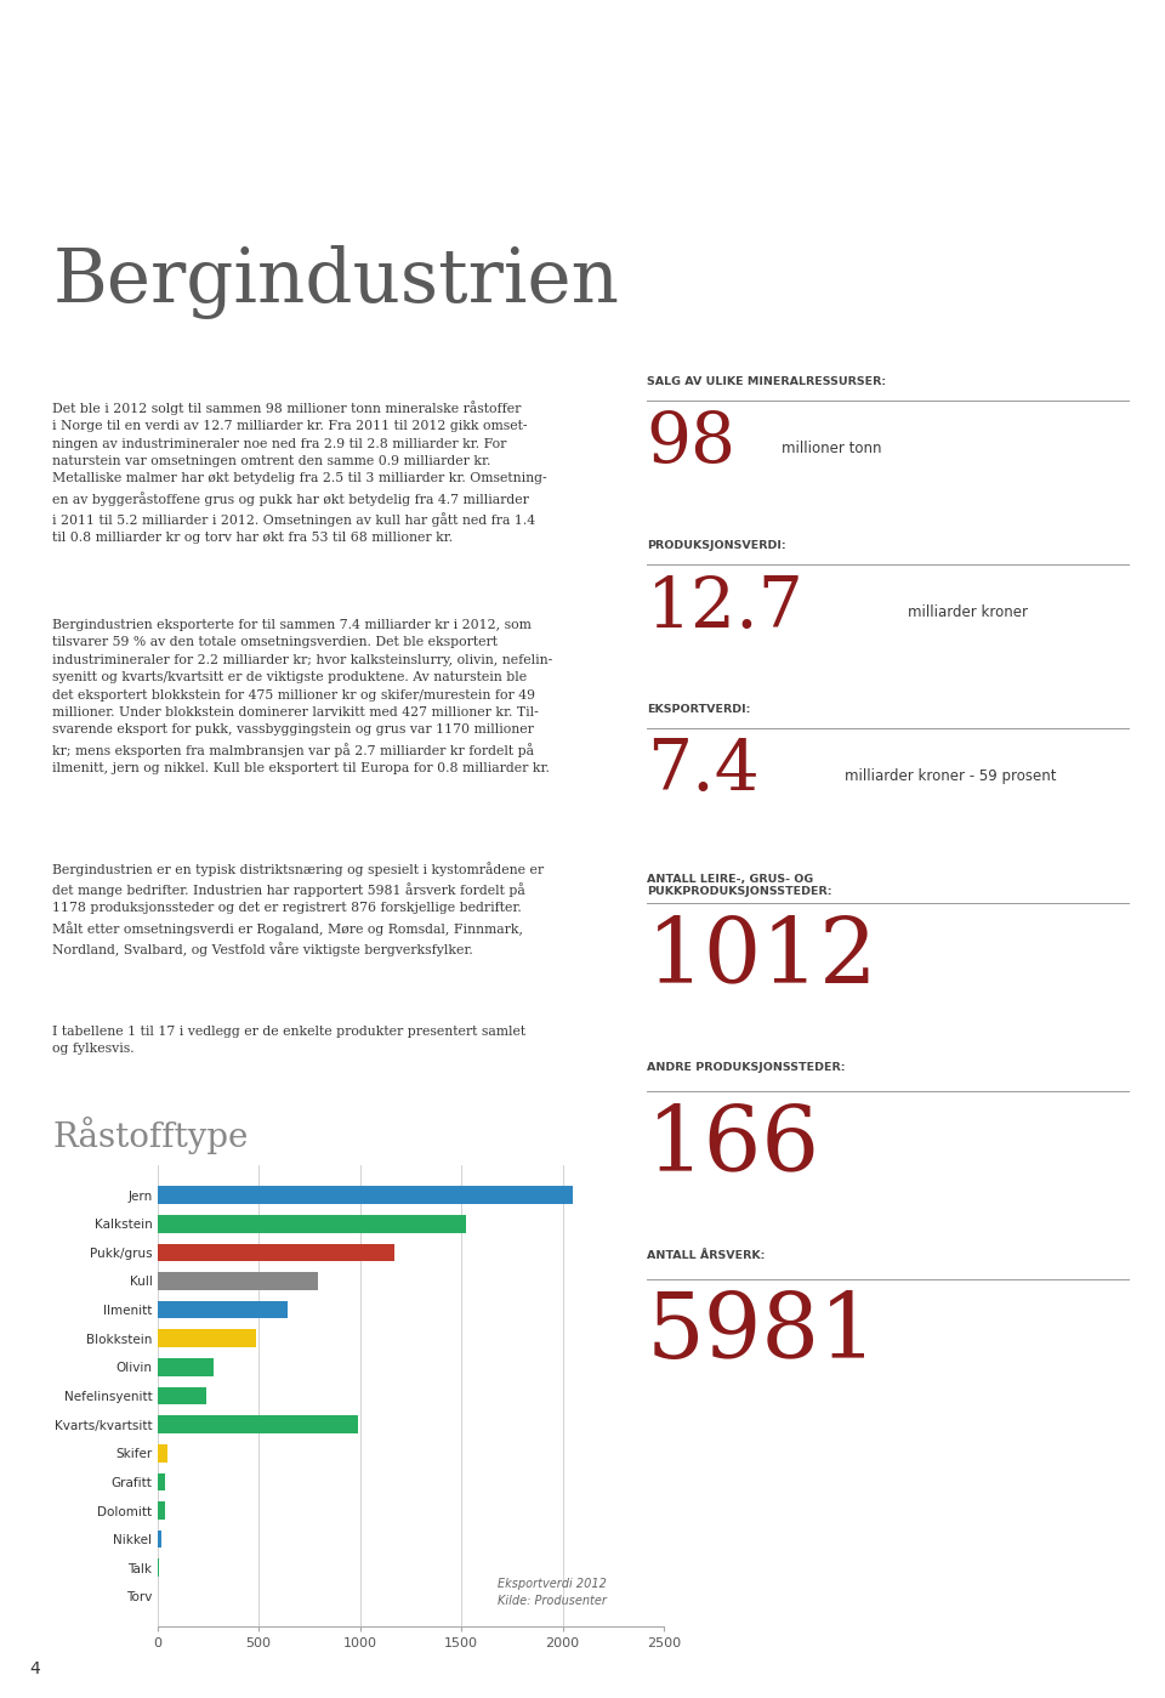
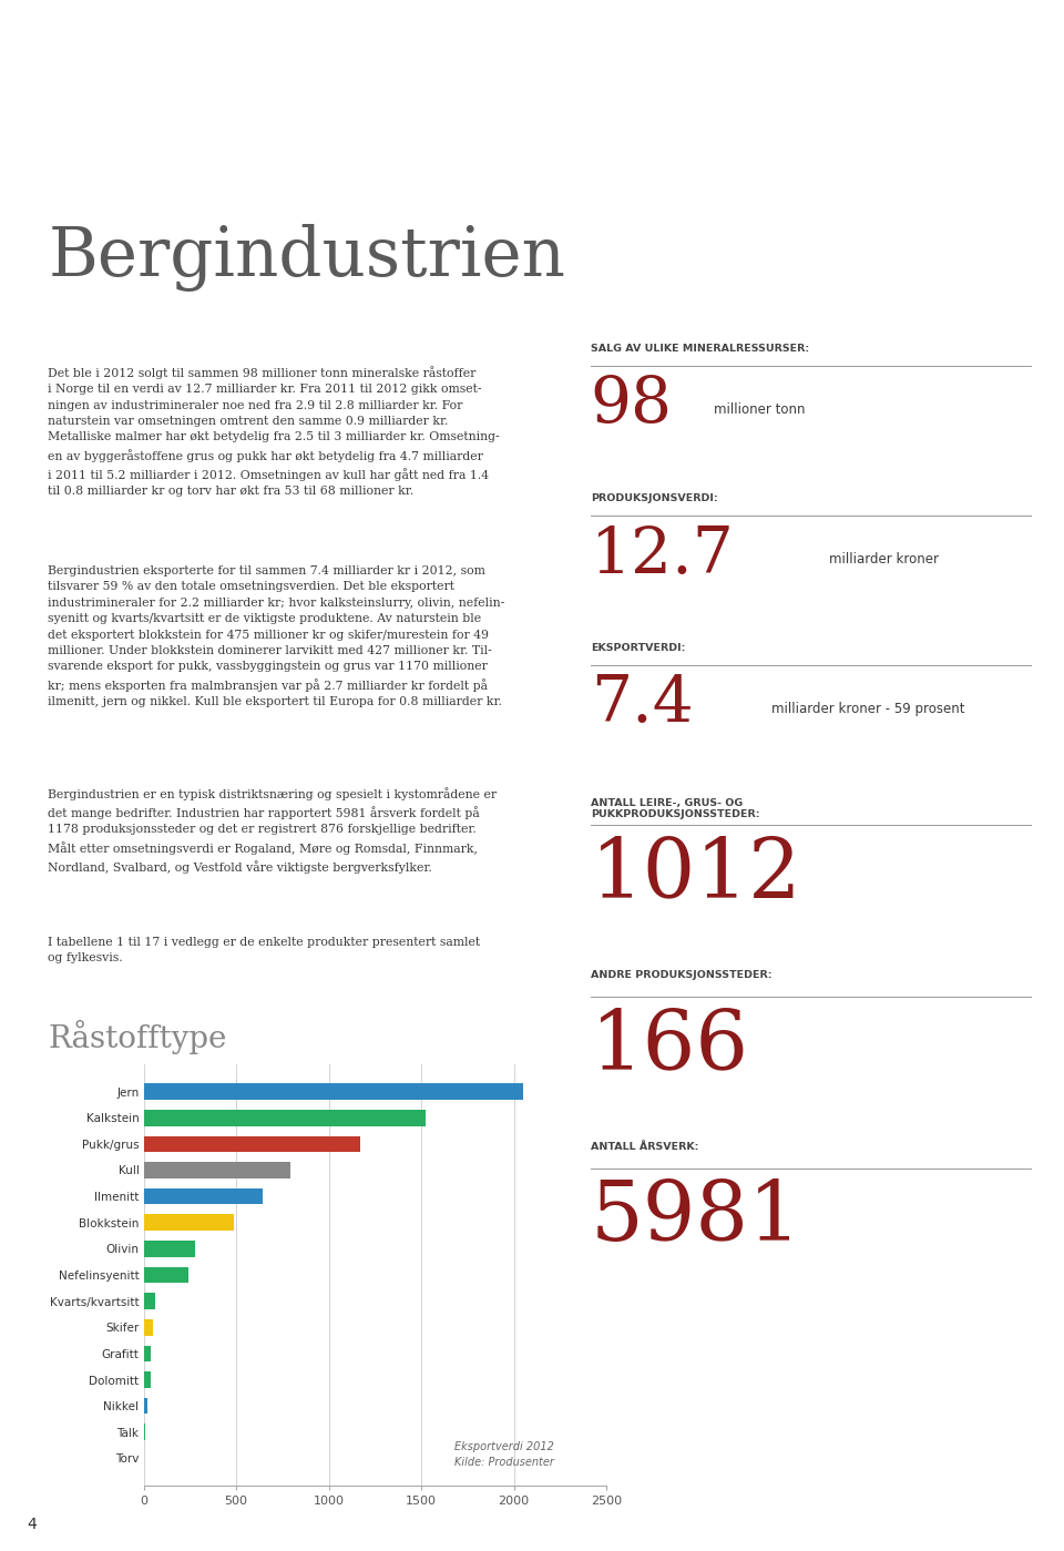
Kvarts/kvartsitt: 990 -> 60
